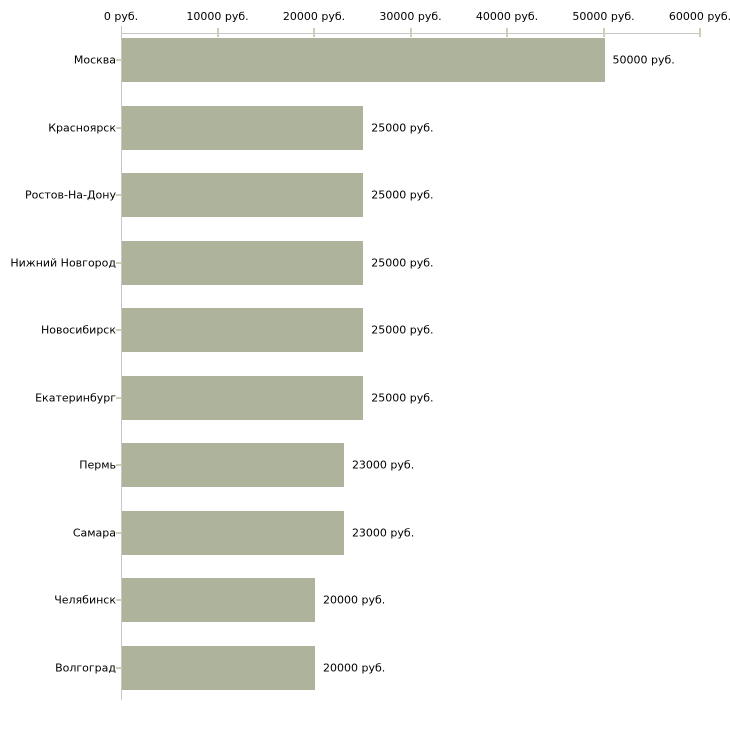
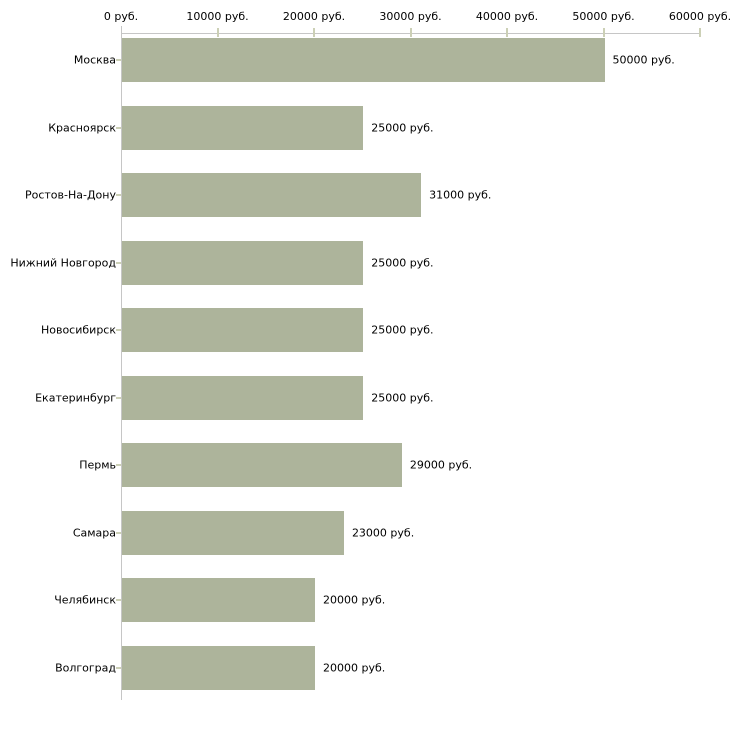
Ростов-На-Дону: 25000 -> 31000
Пермь: 23000 -> 29000
